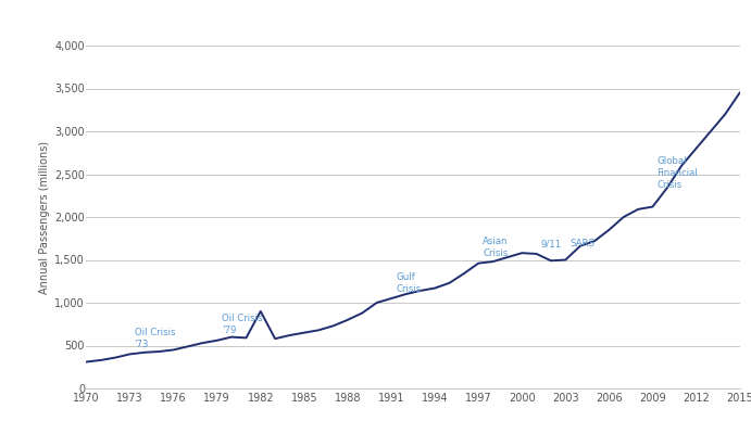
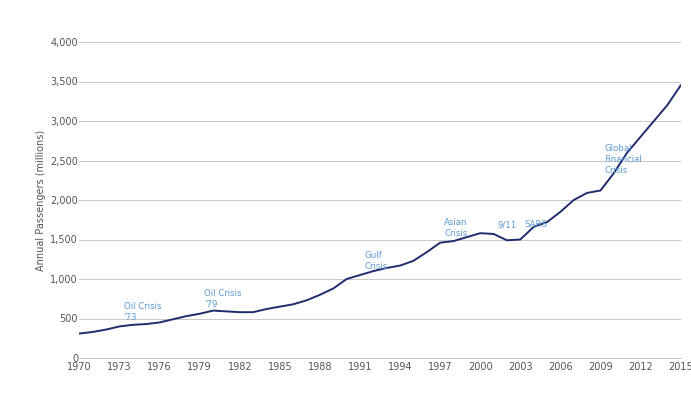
1982: 900 -> 580
